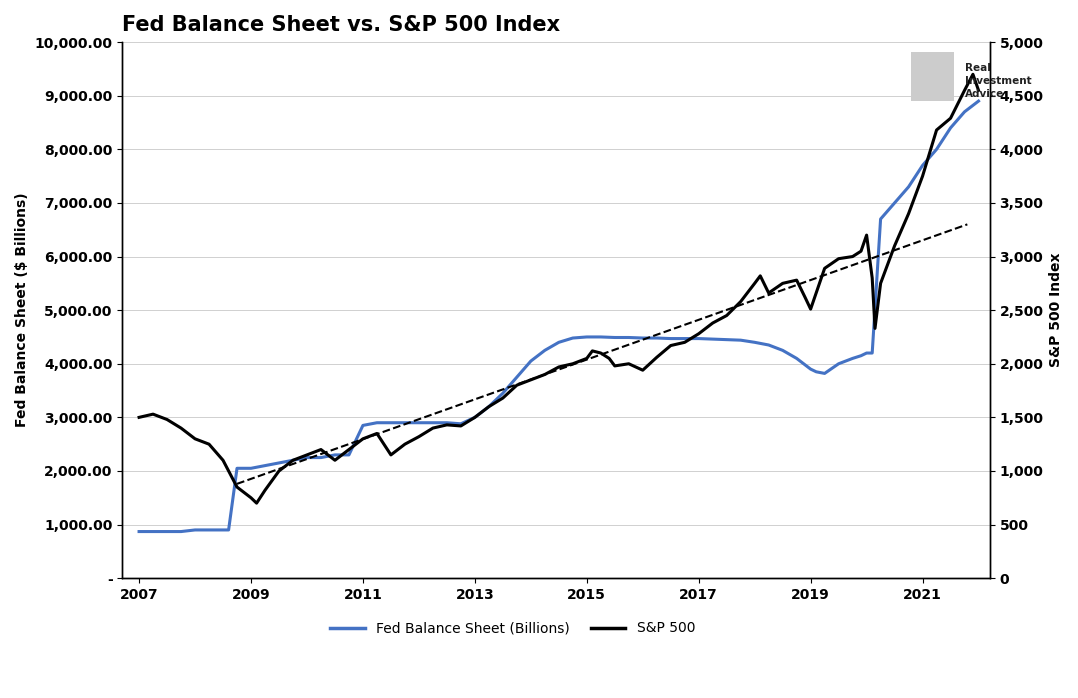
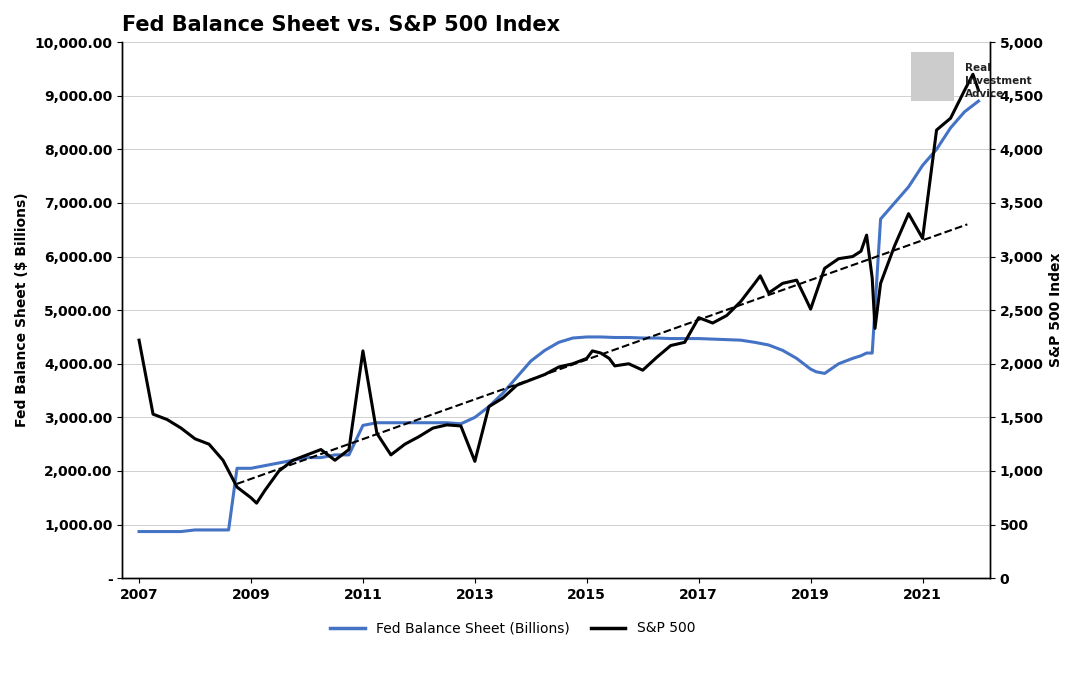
S&P 500/2007: 1,500 -> 2,220
S&P 500/2011: 1,300 -> 2,120
S&P 500/2013: 1,500 -> 1,090
S&P 500/2017: 2,280 -> 2,430
S&P 500/2021: 3,750 -> 3,170
